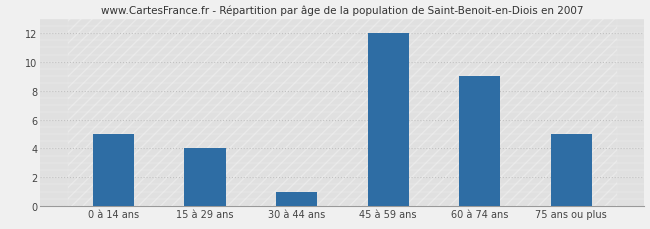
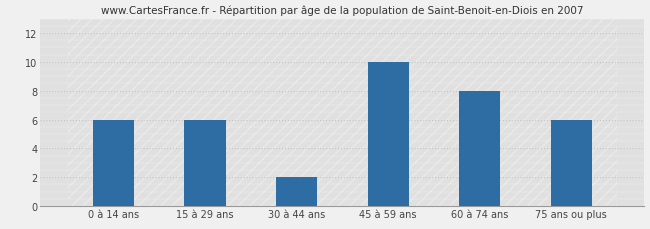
0 à 14 ans: 5 -> 6
15 à 29 ans: 4 -> 6
30 à 44 ans: 1 -> 2
45 à 59 ans: 12 -> 10
60 à 74 ans: 9 -> 8
75 ans ou plus: 5 -> 6
